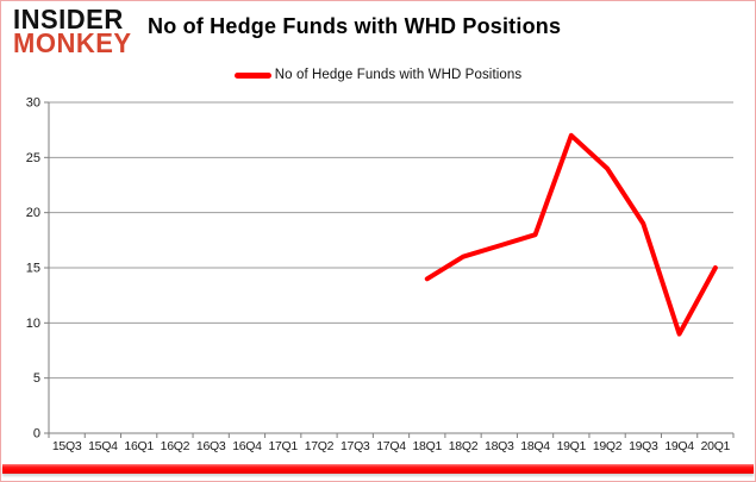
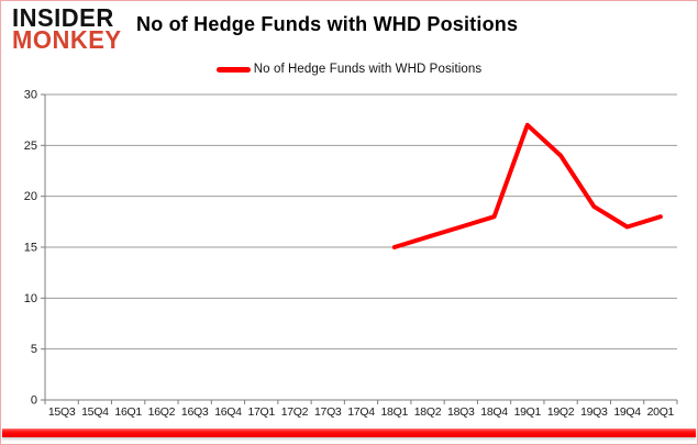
18Q1: 14 -> 15
19Q4: 9 -> 17
20Q1: 15 -> 18
